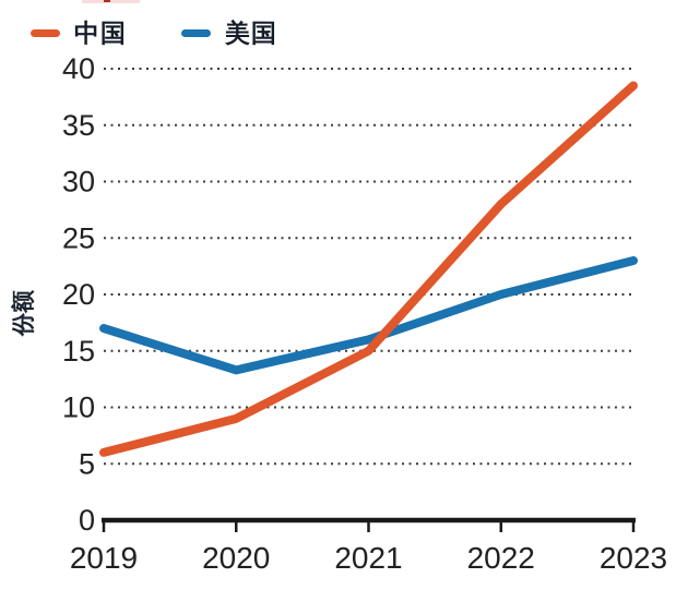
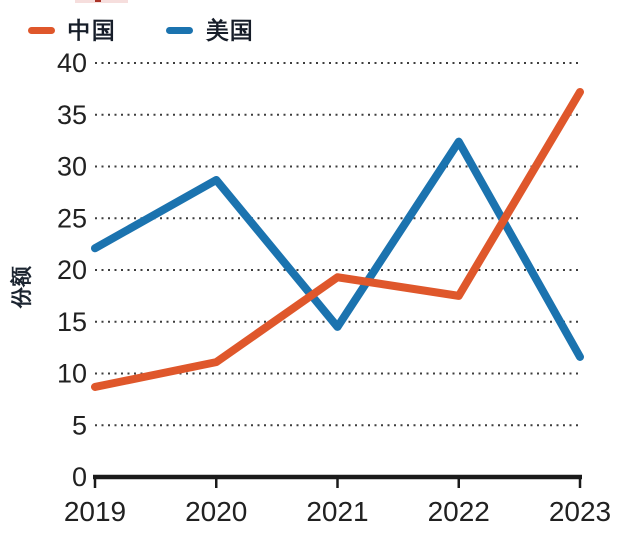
中国/2019: 6.0 -> 8.7
美国/2019: 17.0 -> 22.1
中国/2020: 9.0 -> 11.1
美国/2020: 13.3 -> 28.7
中国/2021: 15.0 -> 19.3
美国/2021: 16.0 -> 14.5
中国/2022: 28.0 -> 17.5
美国/2022: 20.0 -> 32.4
中国/2023: 38.5 -> 37.2
美国/2023: 23.0 -> 11.6
